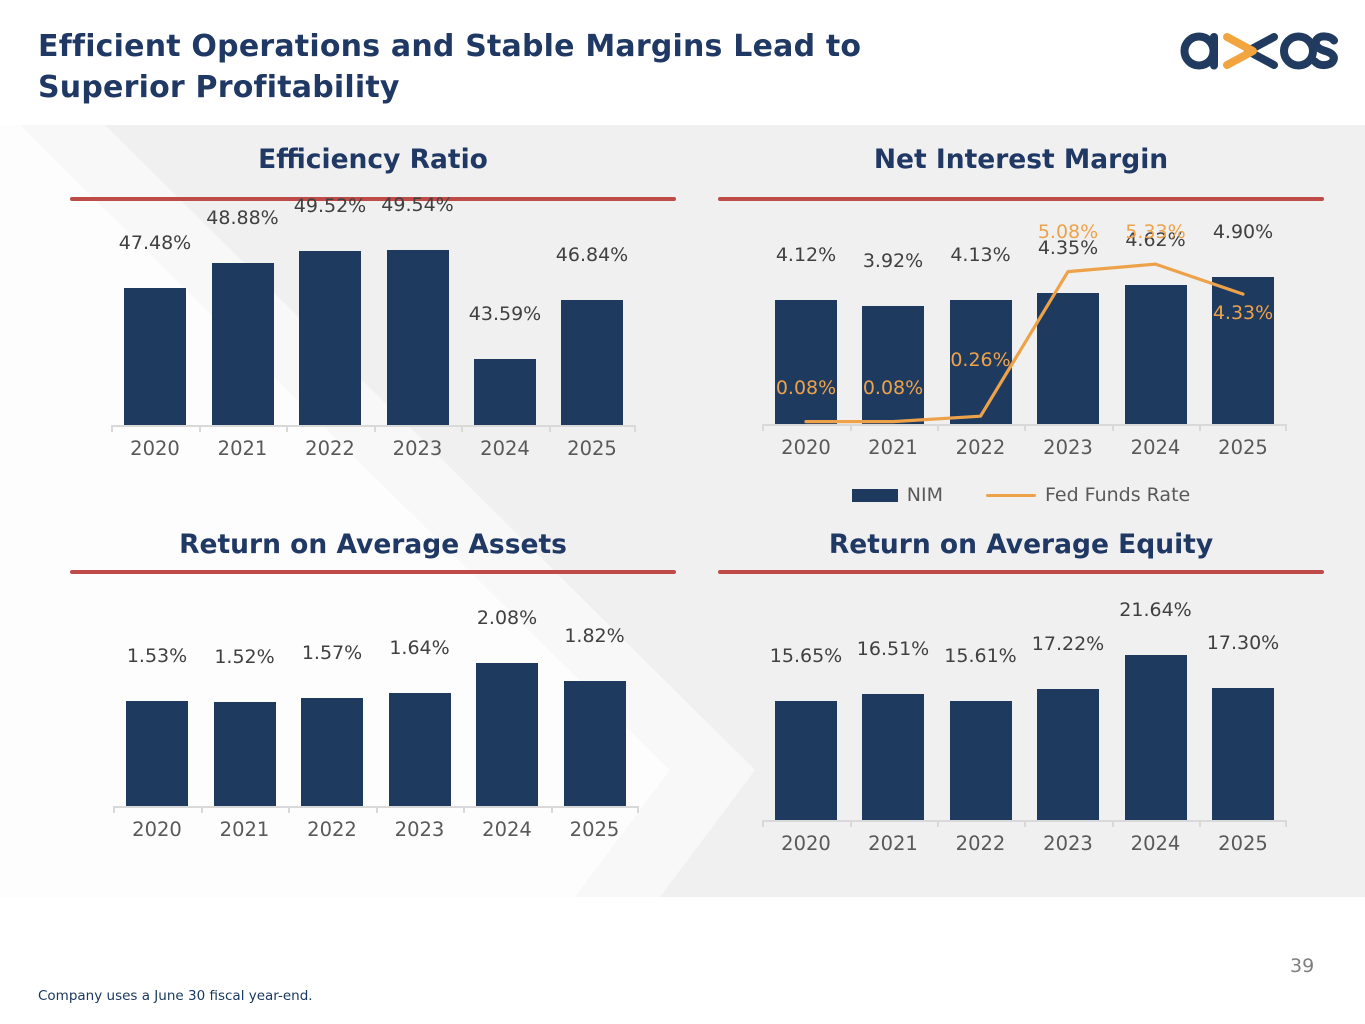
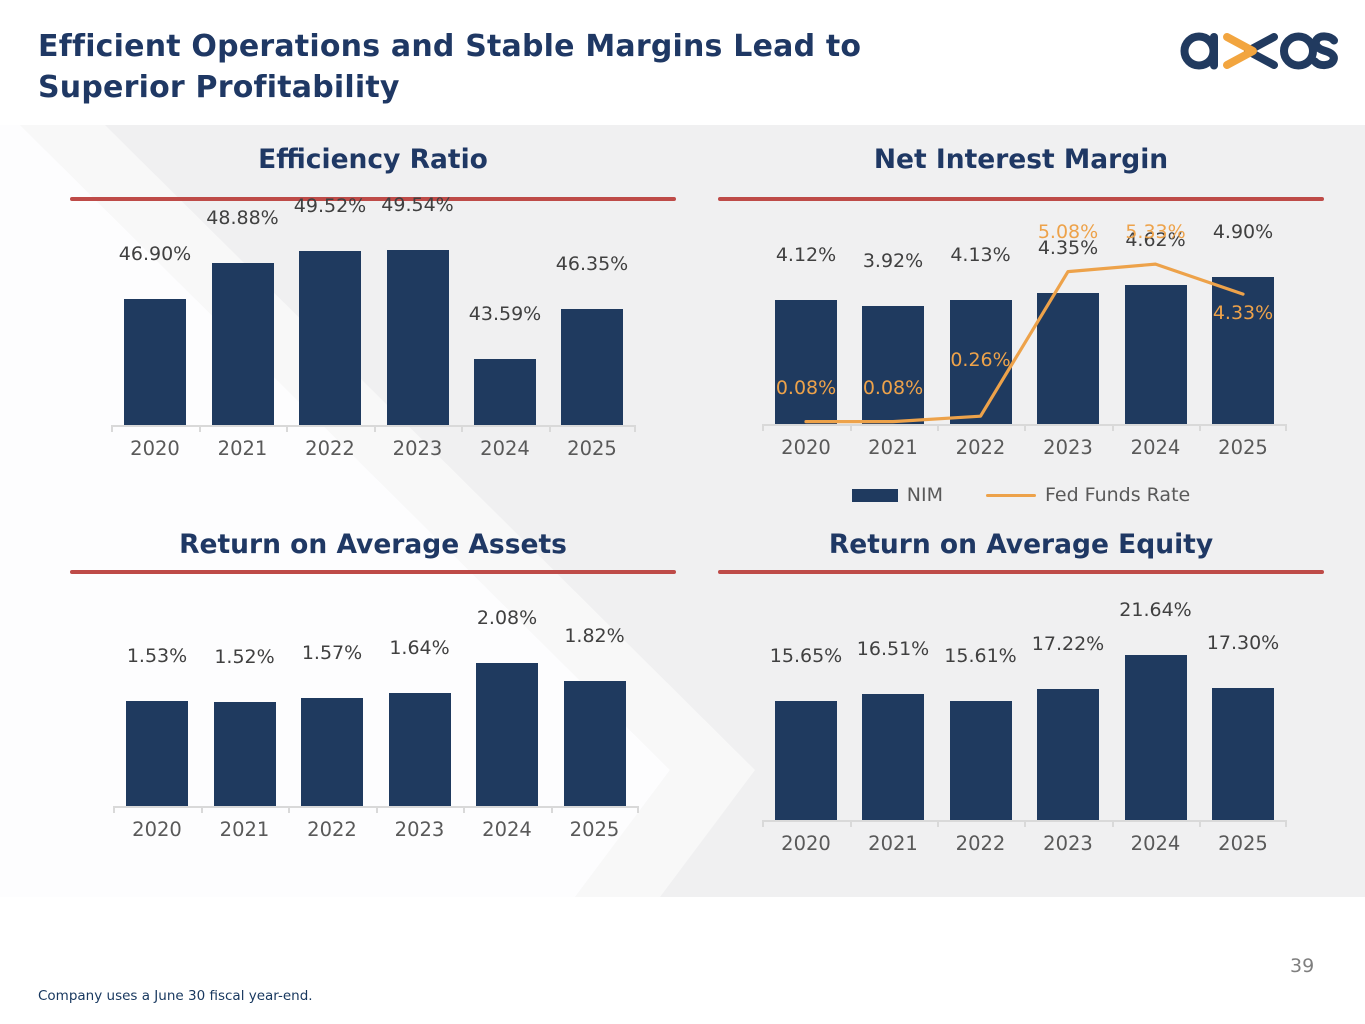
Efficiency Ratio/2020: 47.48% -> 46.90%
Efficiency Ratio/2025: 46.84% -> 46.35%
